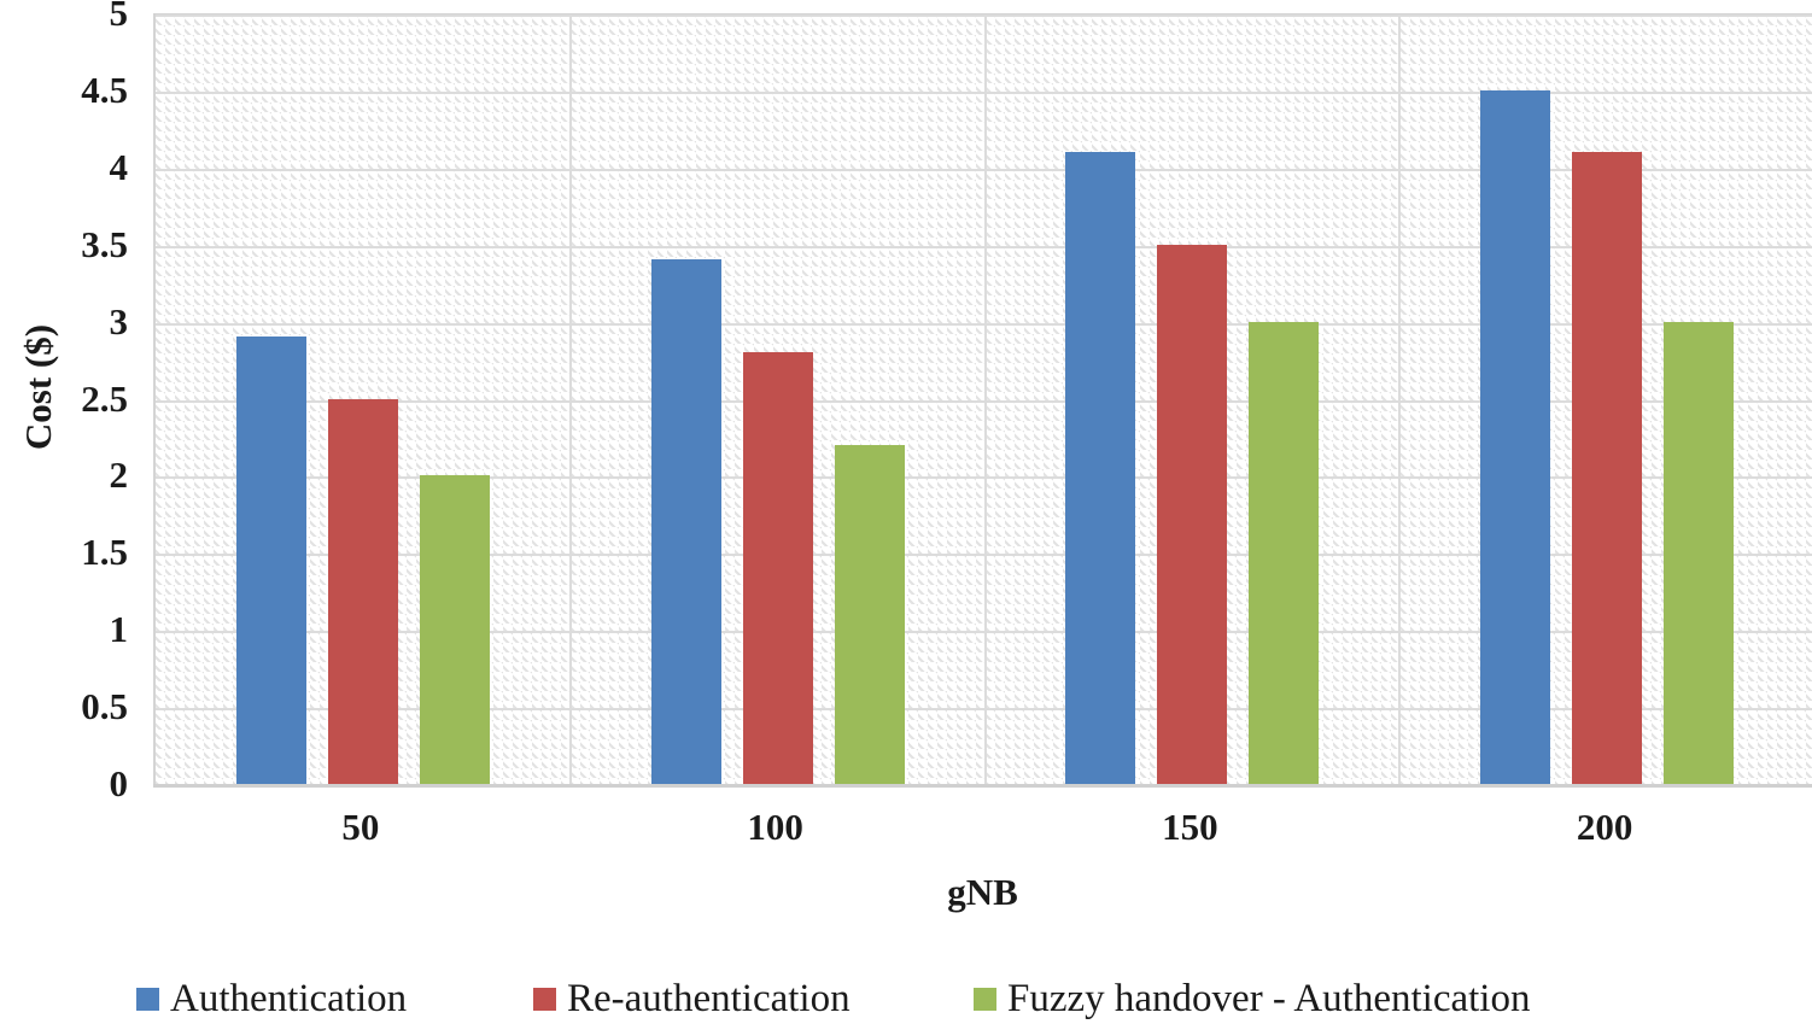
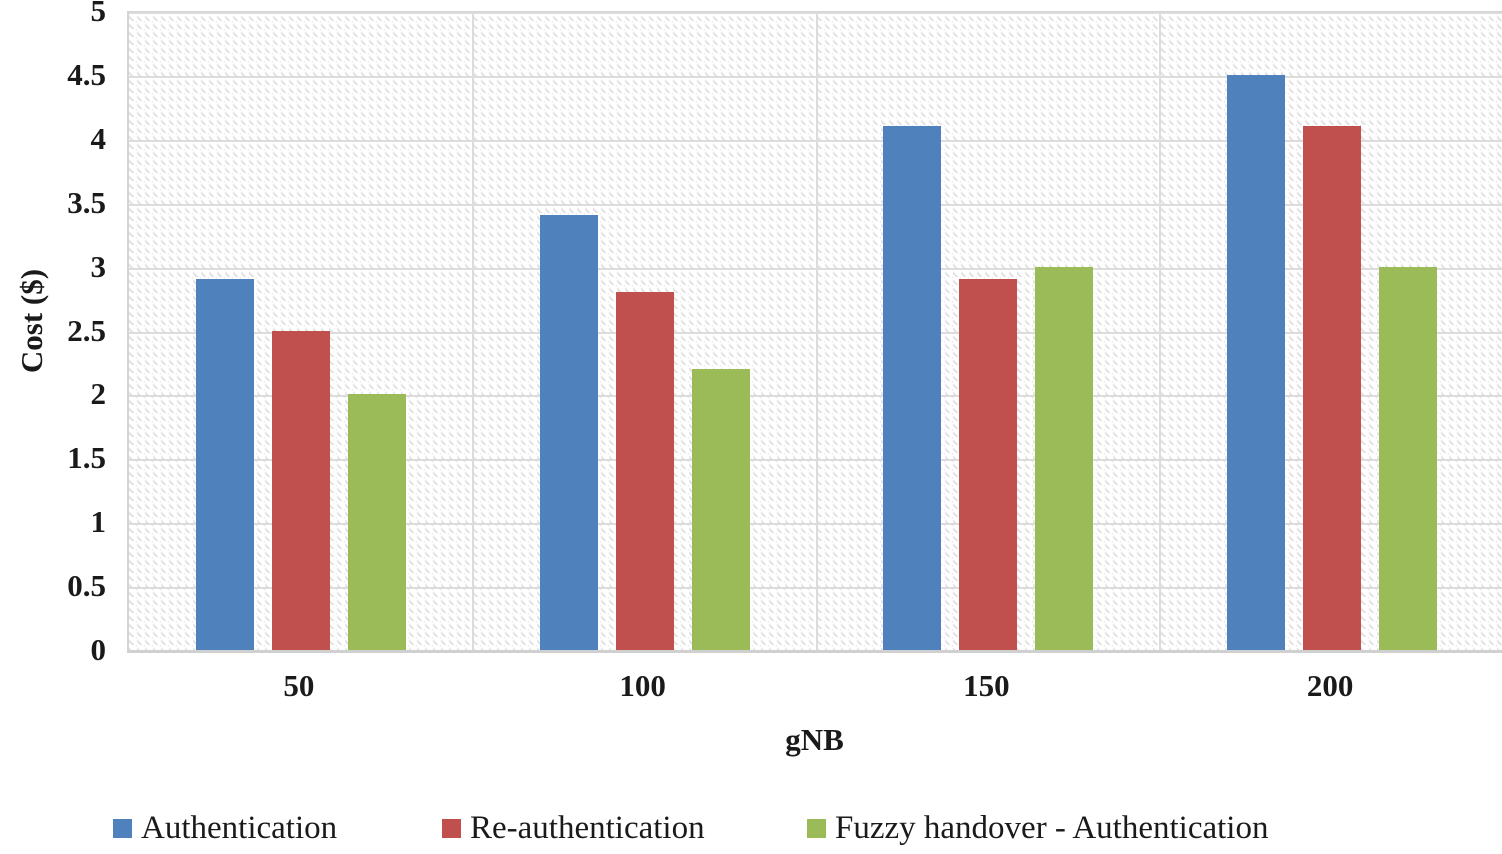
Re-authentication/150: 3.5 -> 2.9
